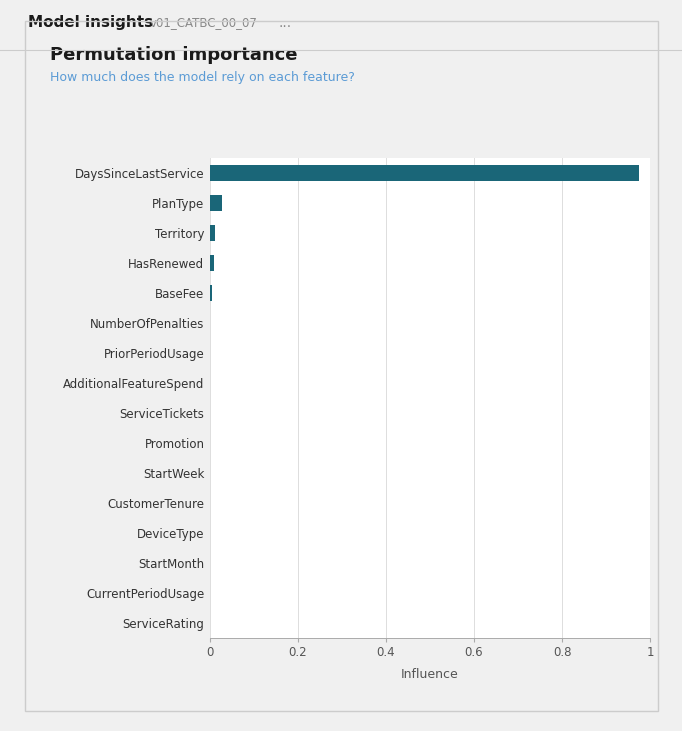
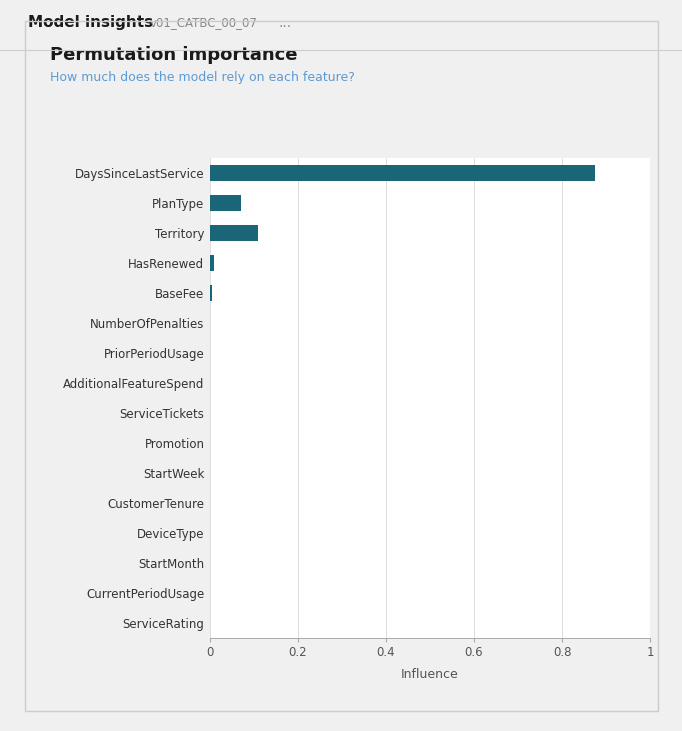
DaysSinceLastService: 0.975 -> 0.875
PlanType: 0.028 -> 0.070
Territory: 0.012 -> 0.110
